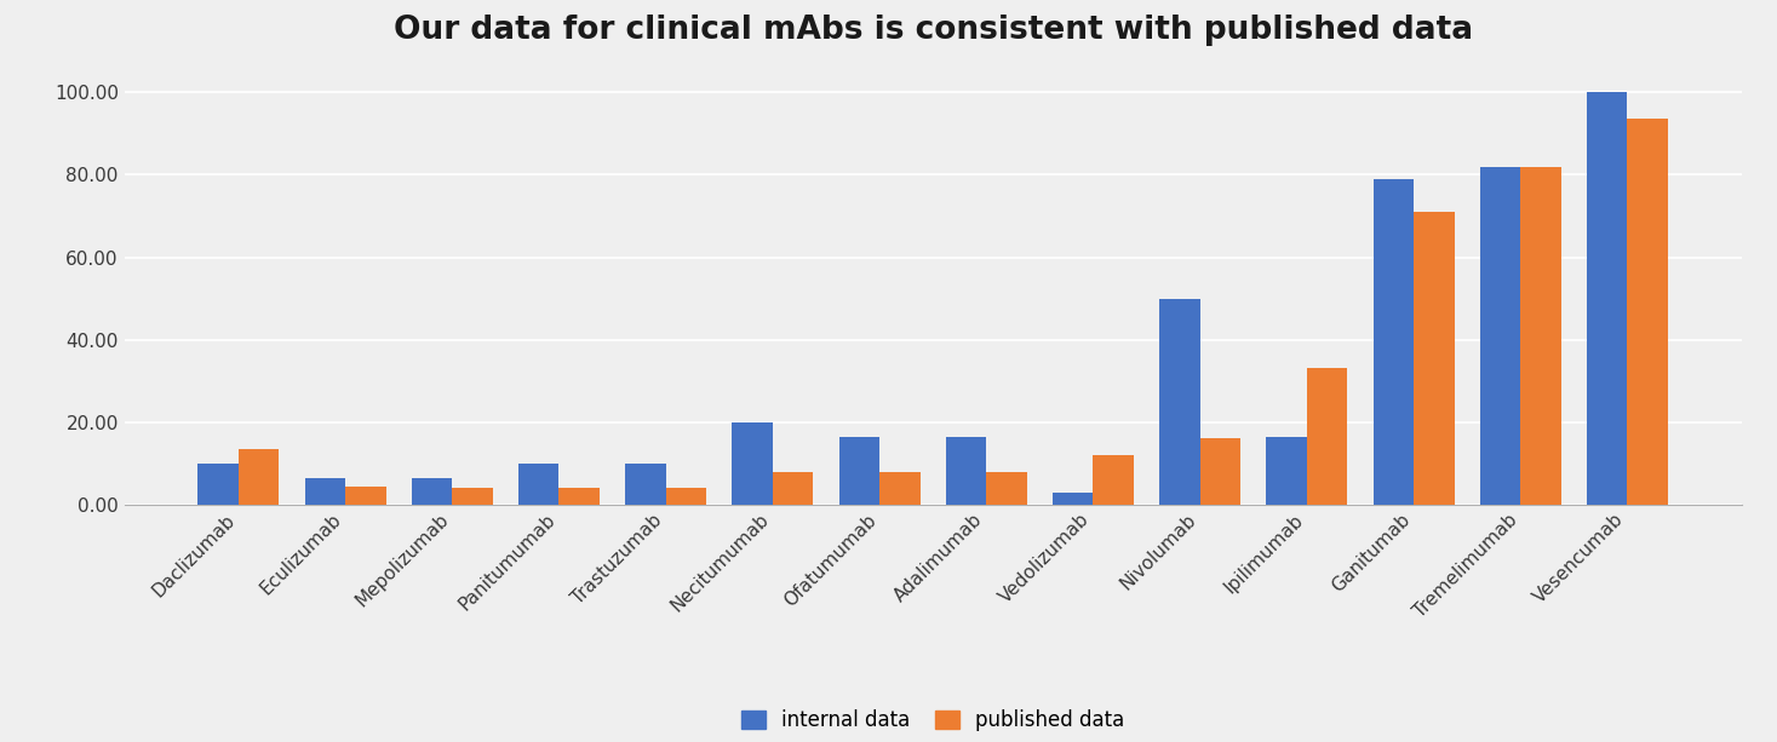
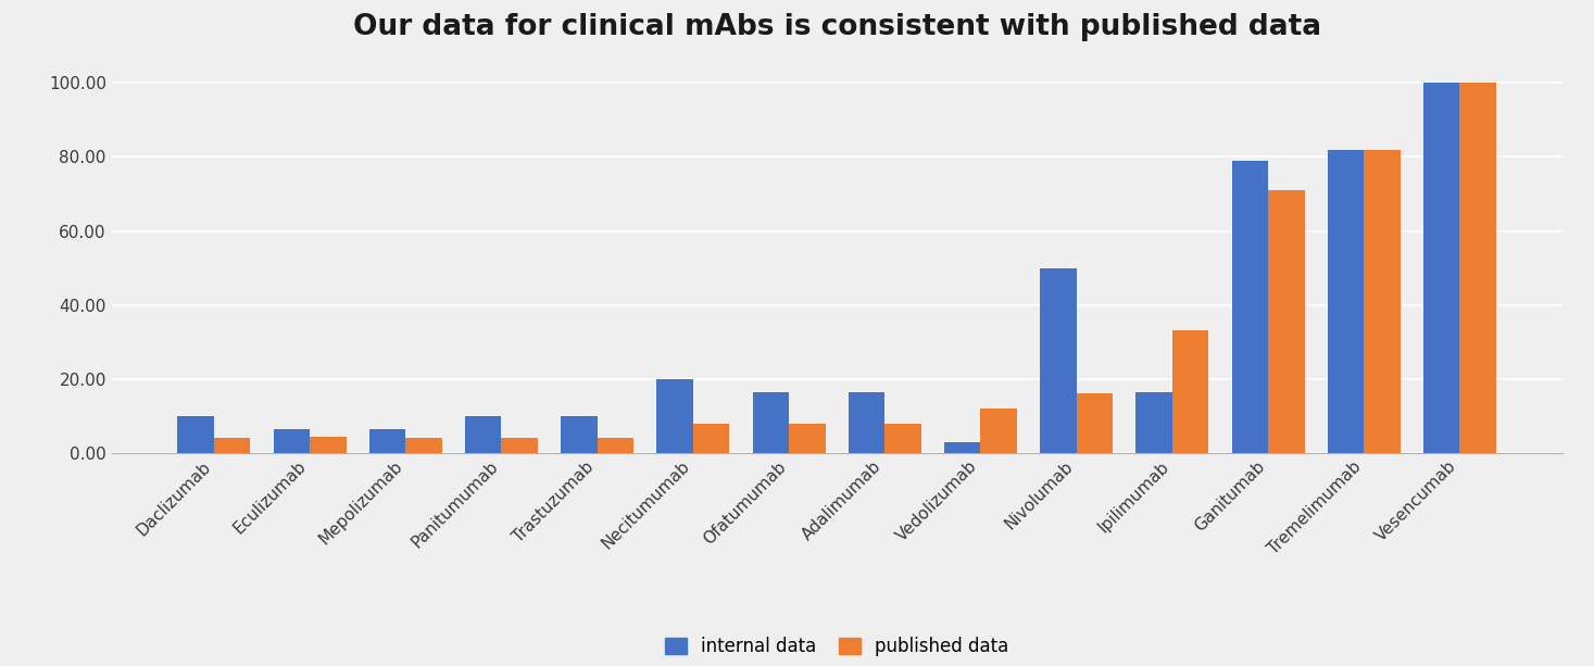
published data/Daclizumab: 13.5 -> 4.0
published data/Vesencumab: 93.5 -> 100.0
